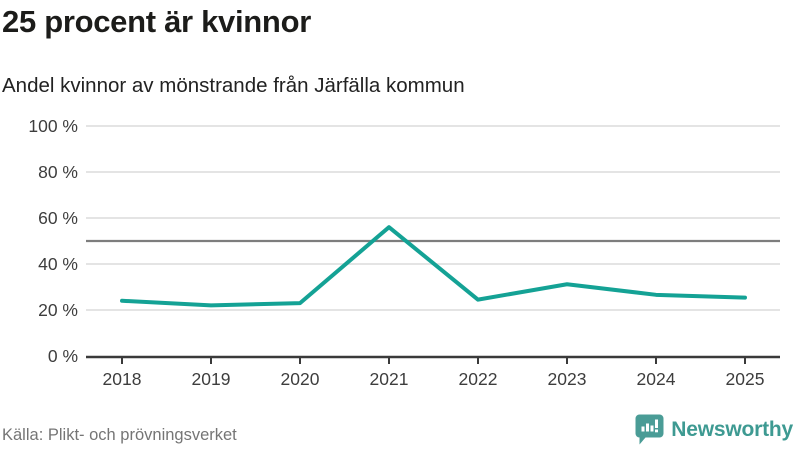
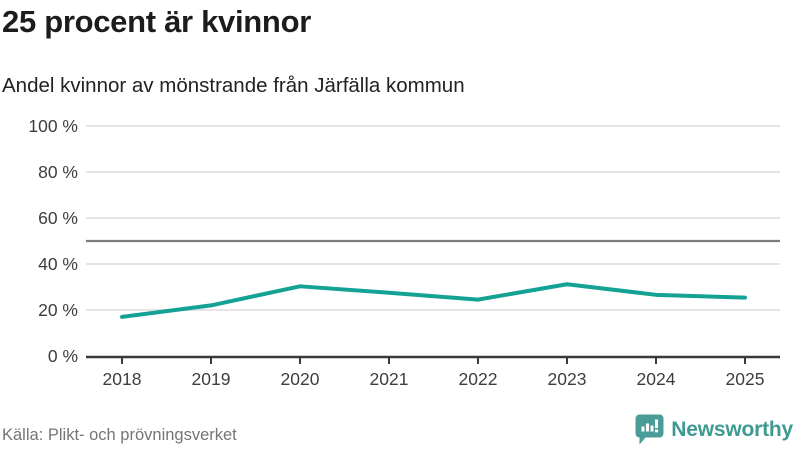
2018: 24% -> 17%
2020: 23% -> 30%
2021: 56% -> 28%
